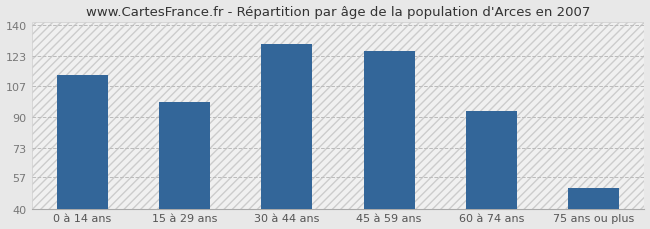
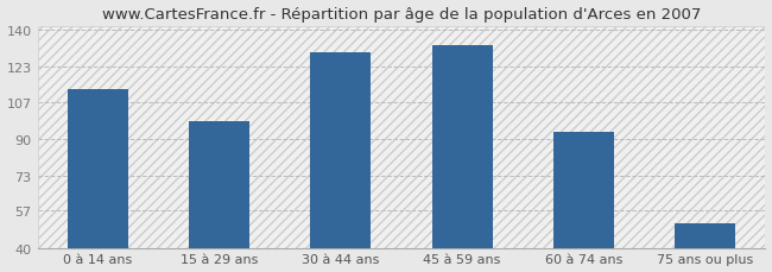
45 à 59 ans: 126 -> 133
